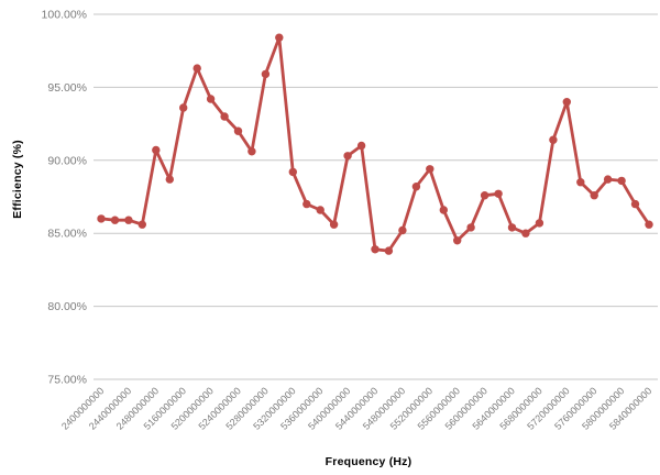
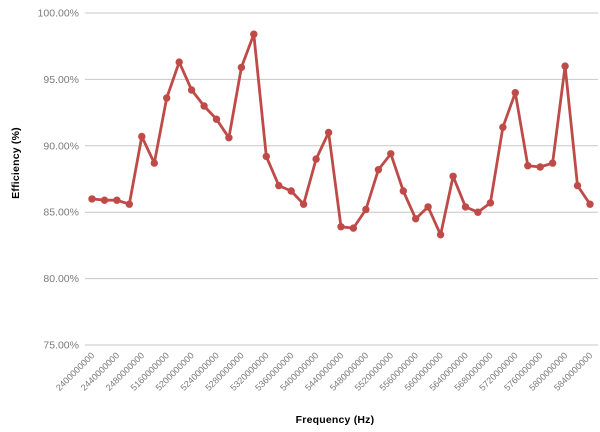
5400000000: 90.3% -> 89.0%
5600000000: 87.6% -> 83.3%
5760000000: 87.6% -> 88.4%
5800000000: 88.6% -> 96.0%
